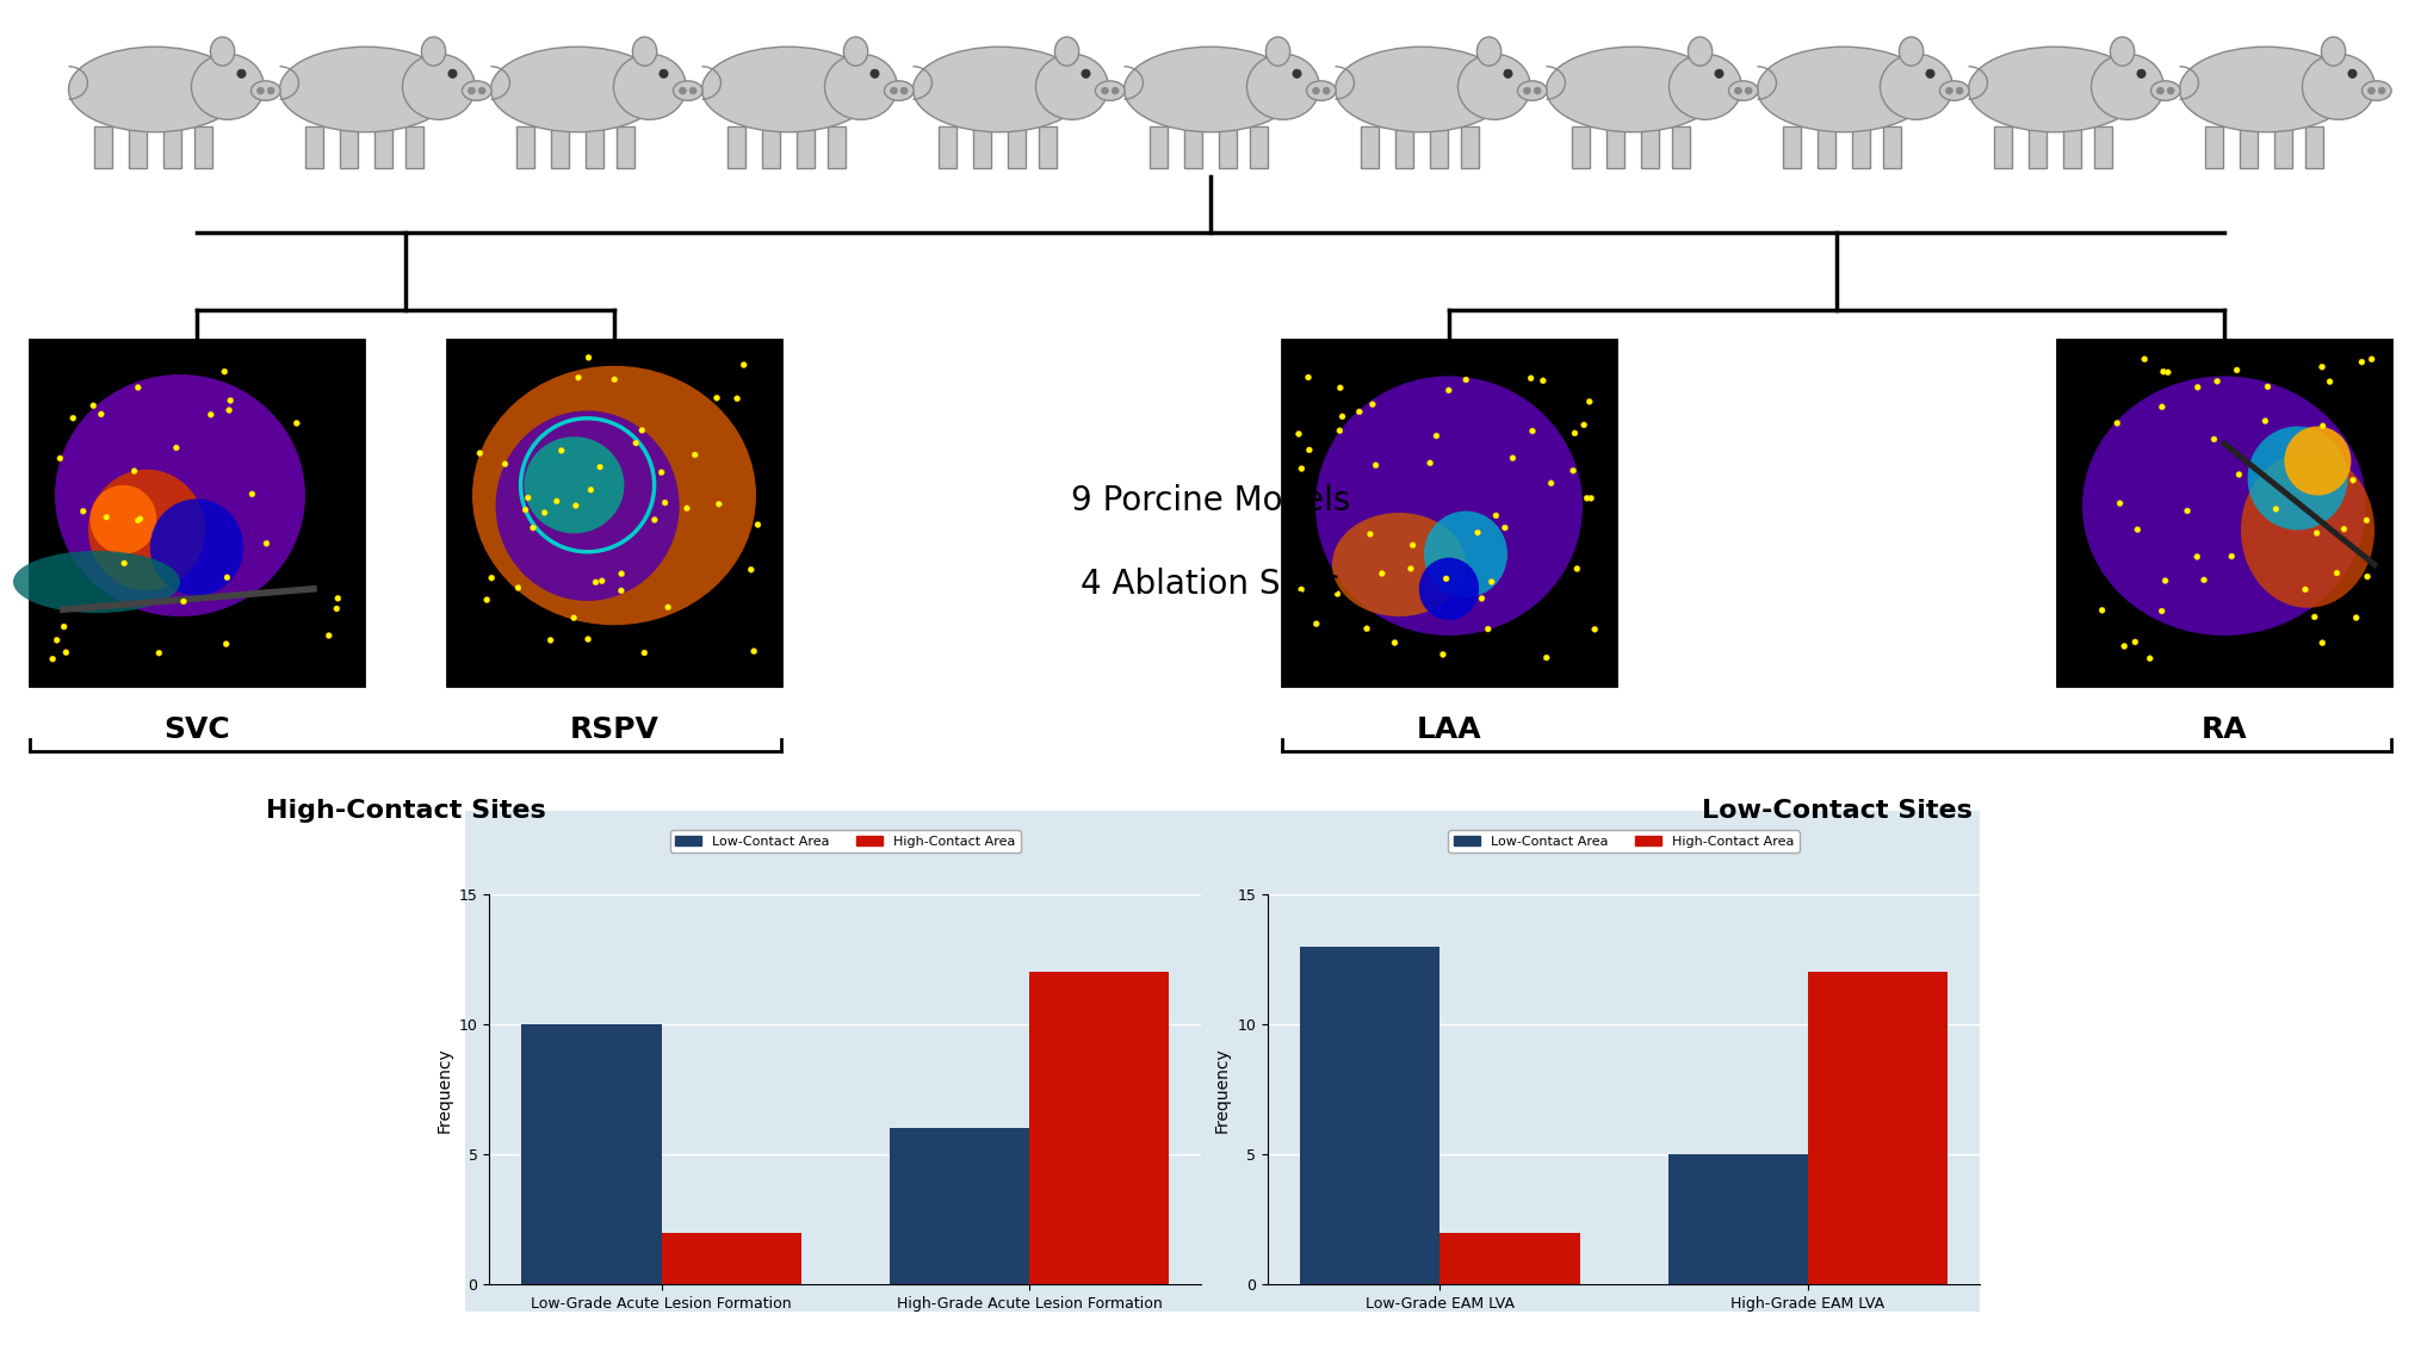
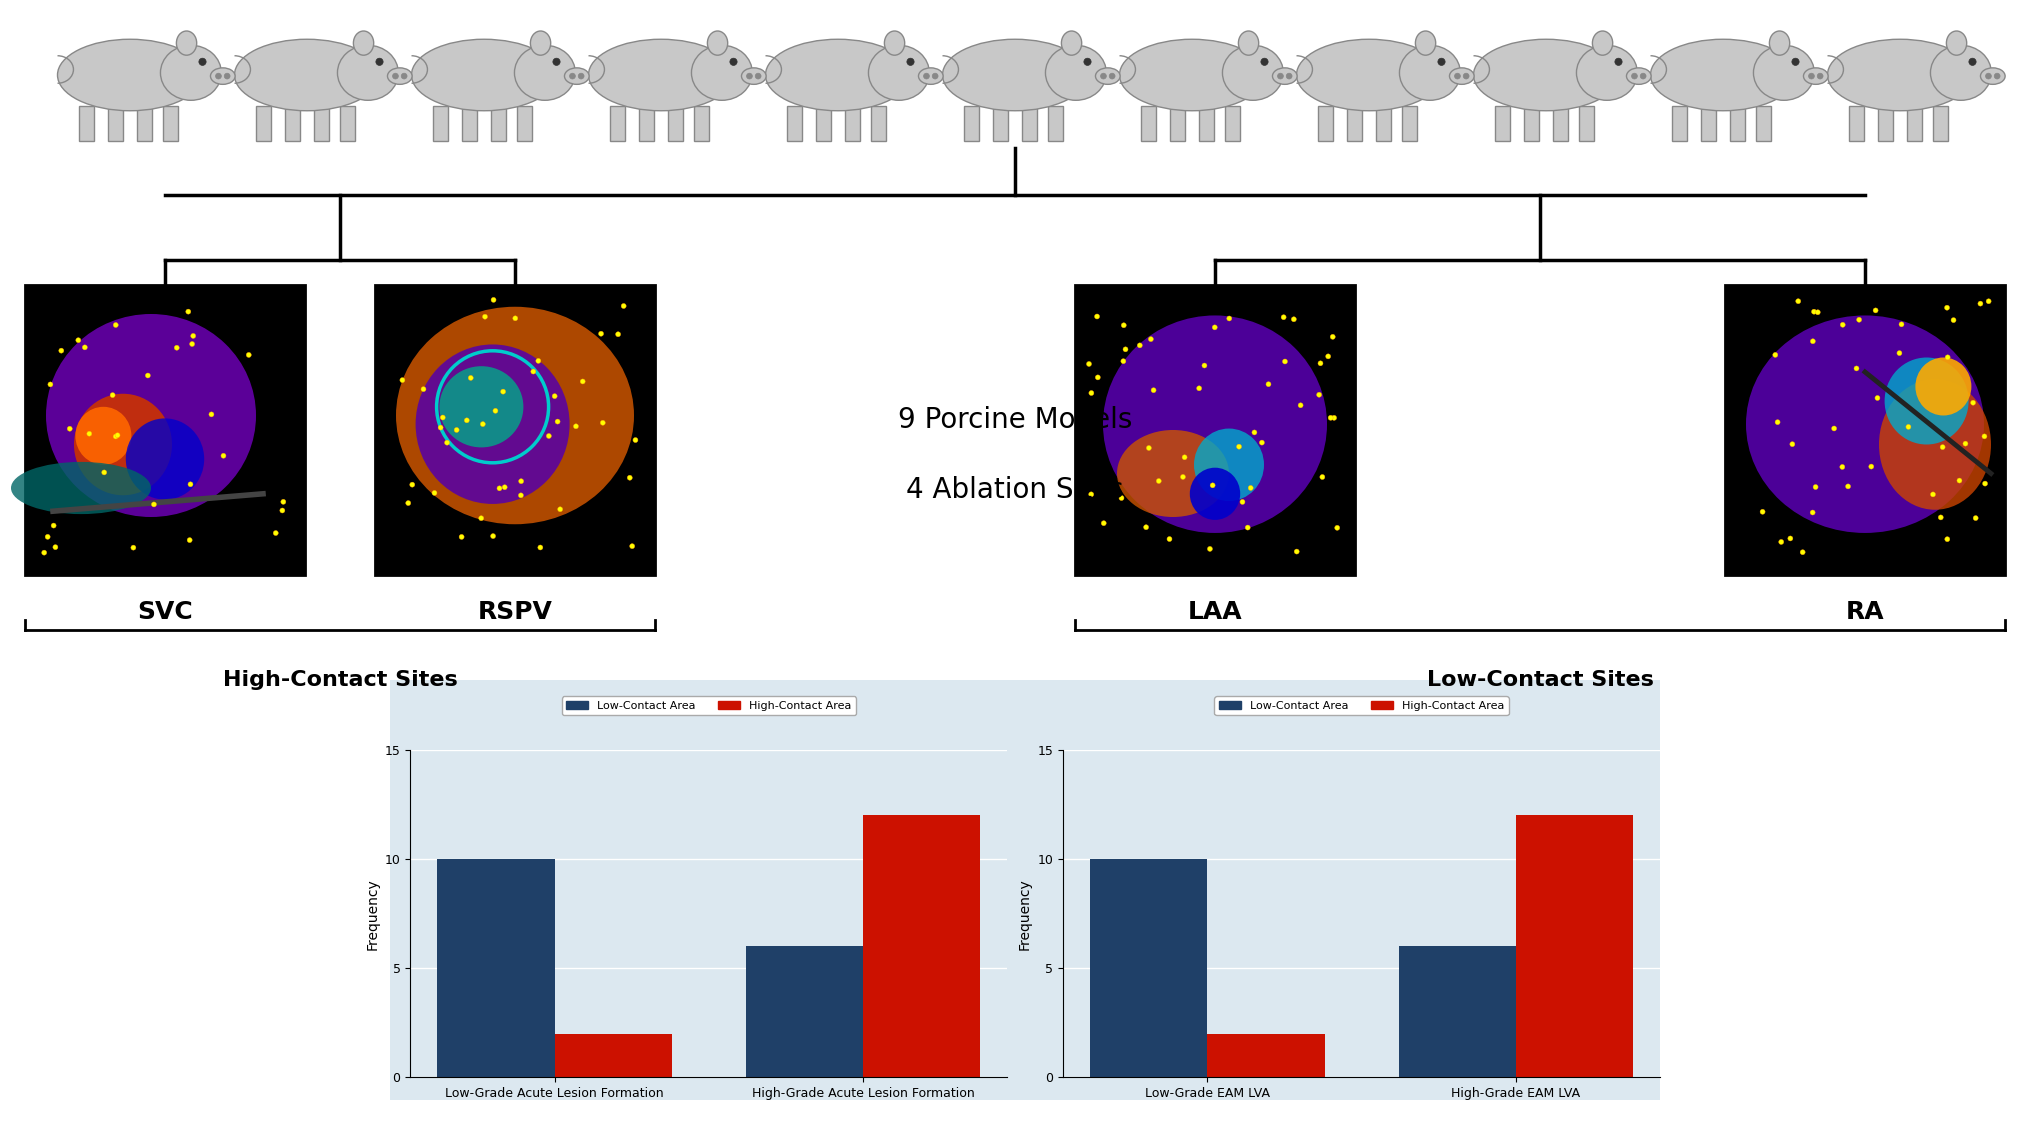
Low-Contact Area/Low-Grade EAM LVA: 13 -> 10
Low-Contact Area/High-Grade EAM LVA: 5 -> 6
